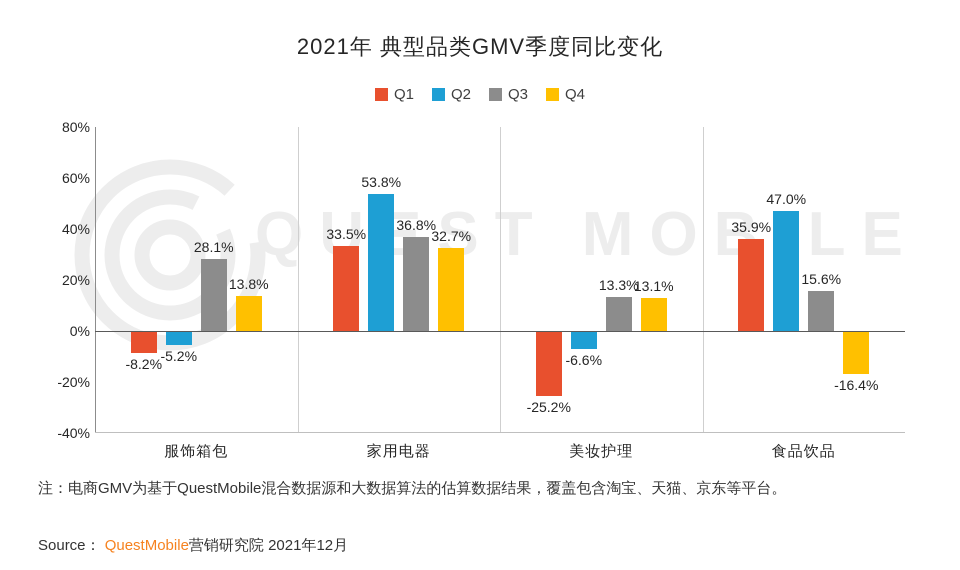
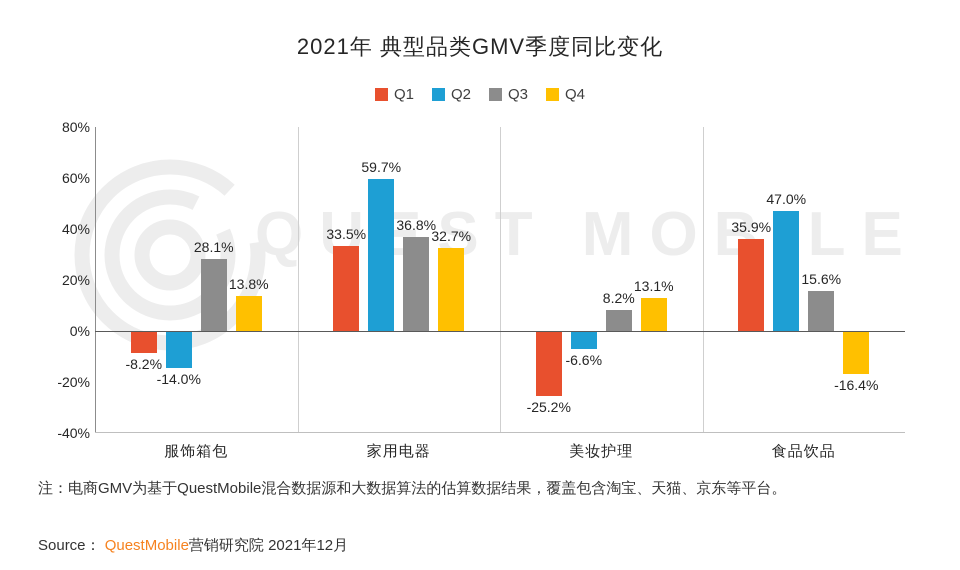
Q2/服饰箱包: -5.2% -> -14.0%
Q2/家用电器: 53.8% -> 59.7%
Q3/美妆护理: 13.3% -> 8.2%
